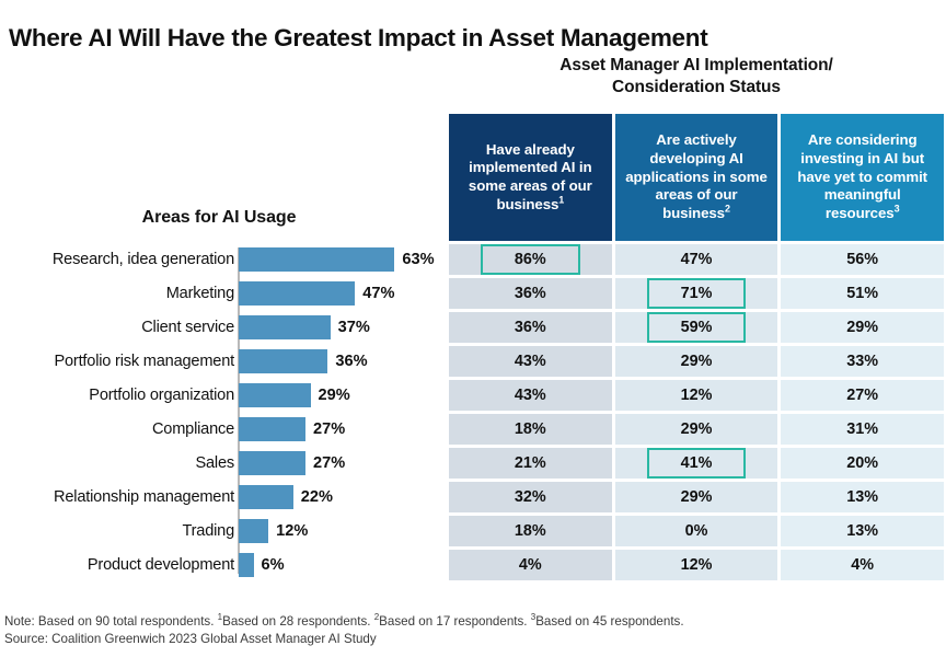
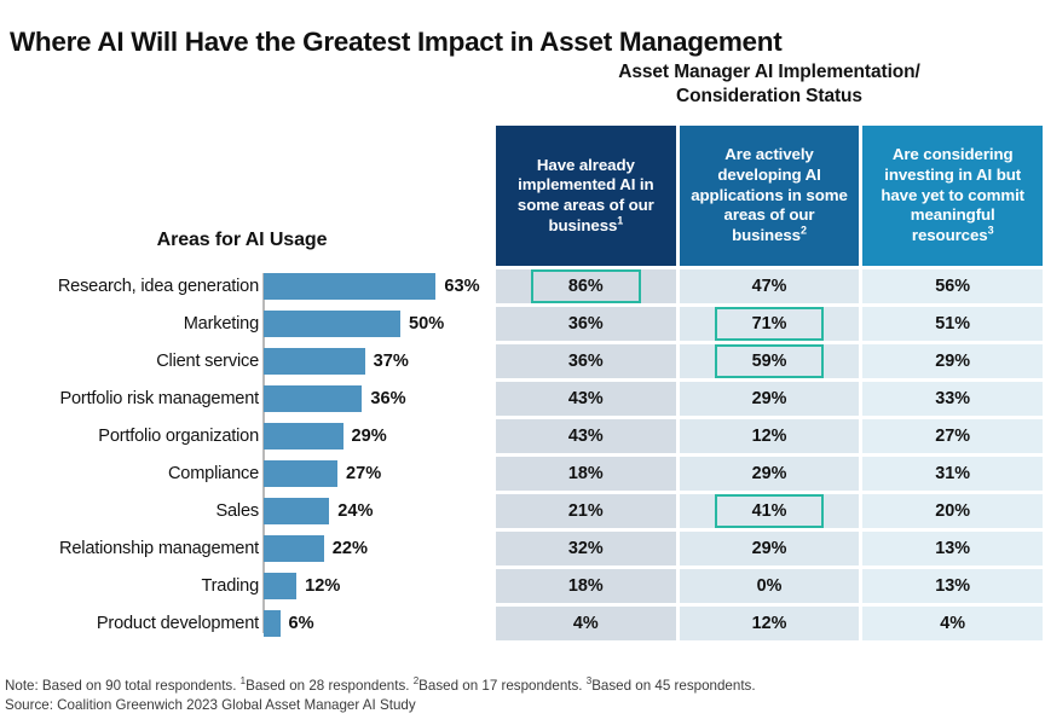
Marketing: 47% -> 50%
Sales: 27% -> 24%
